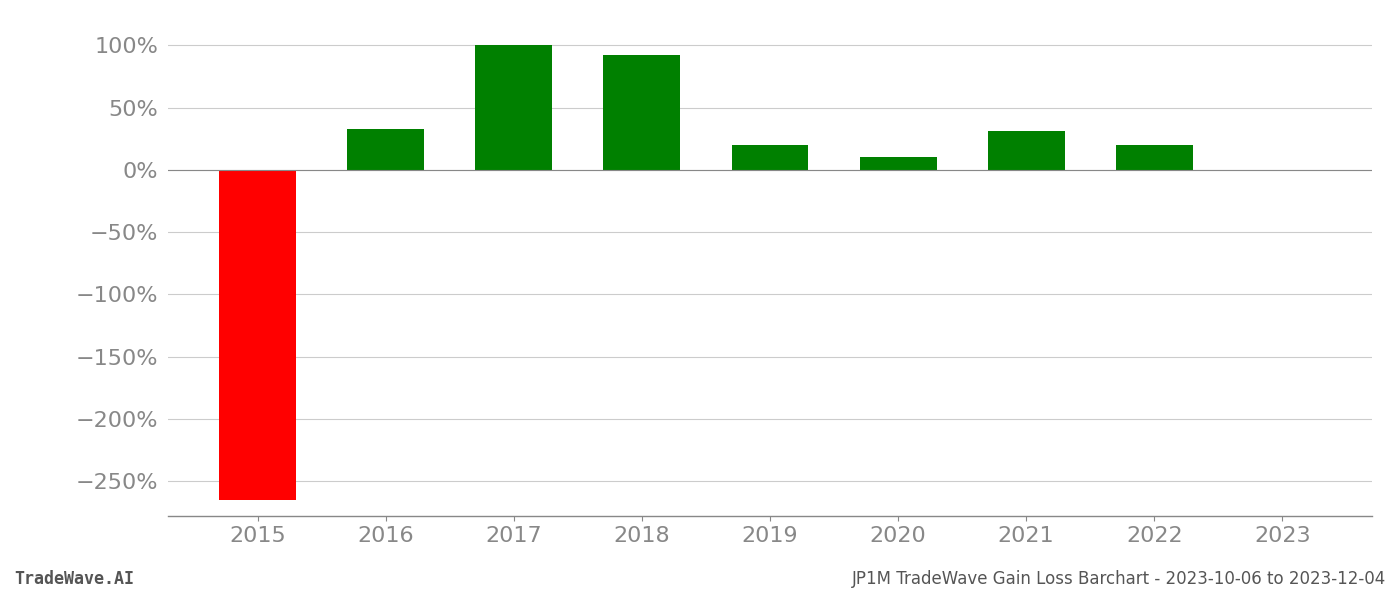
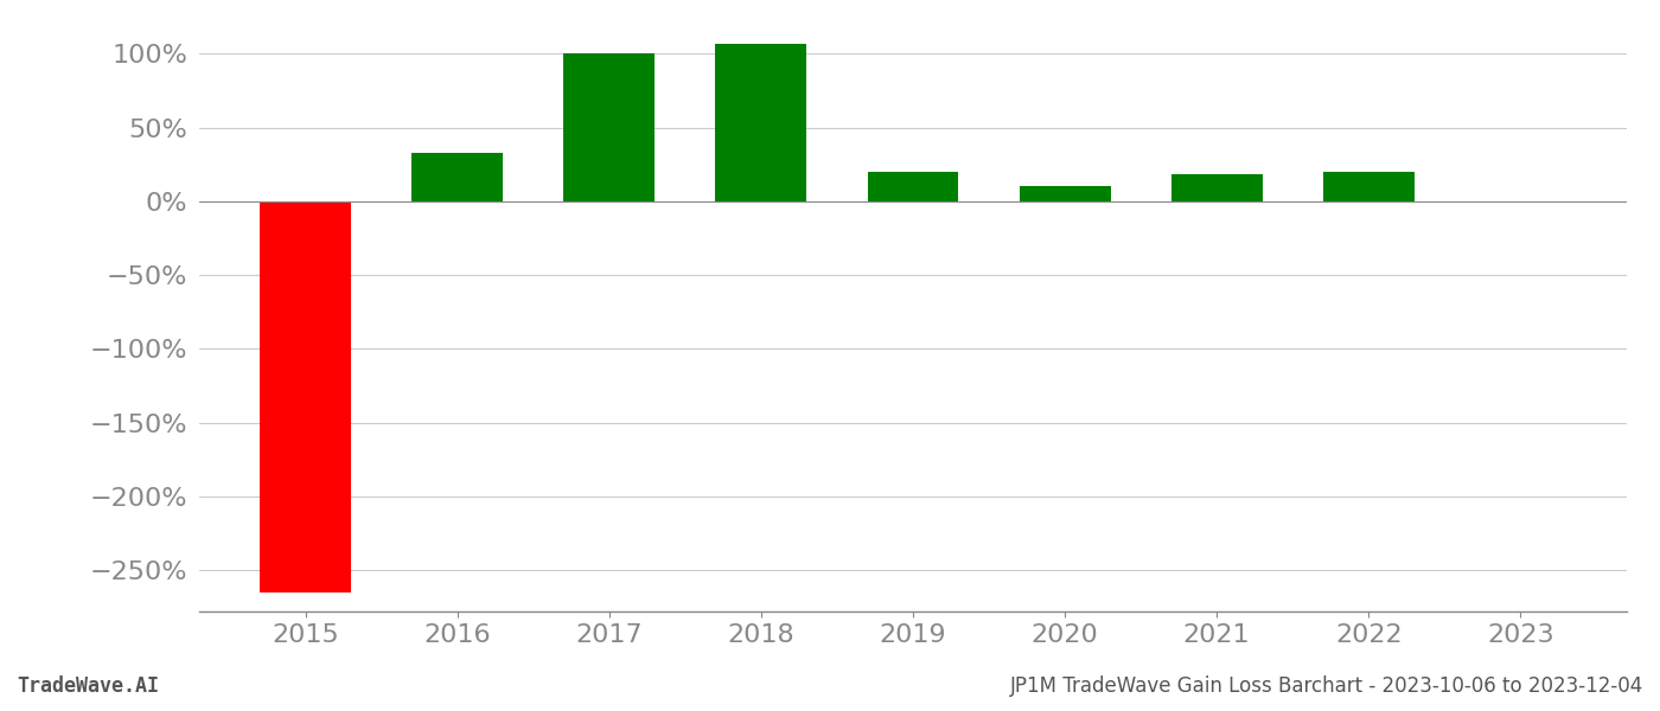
2018: 92% -> 107%
2021: 31% -> 18%
